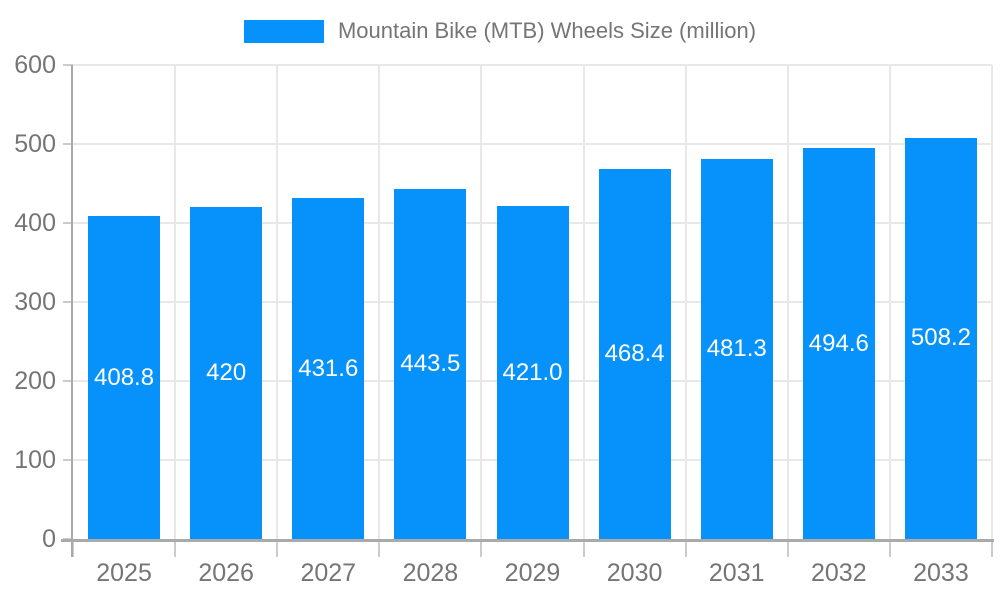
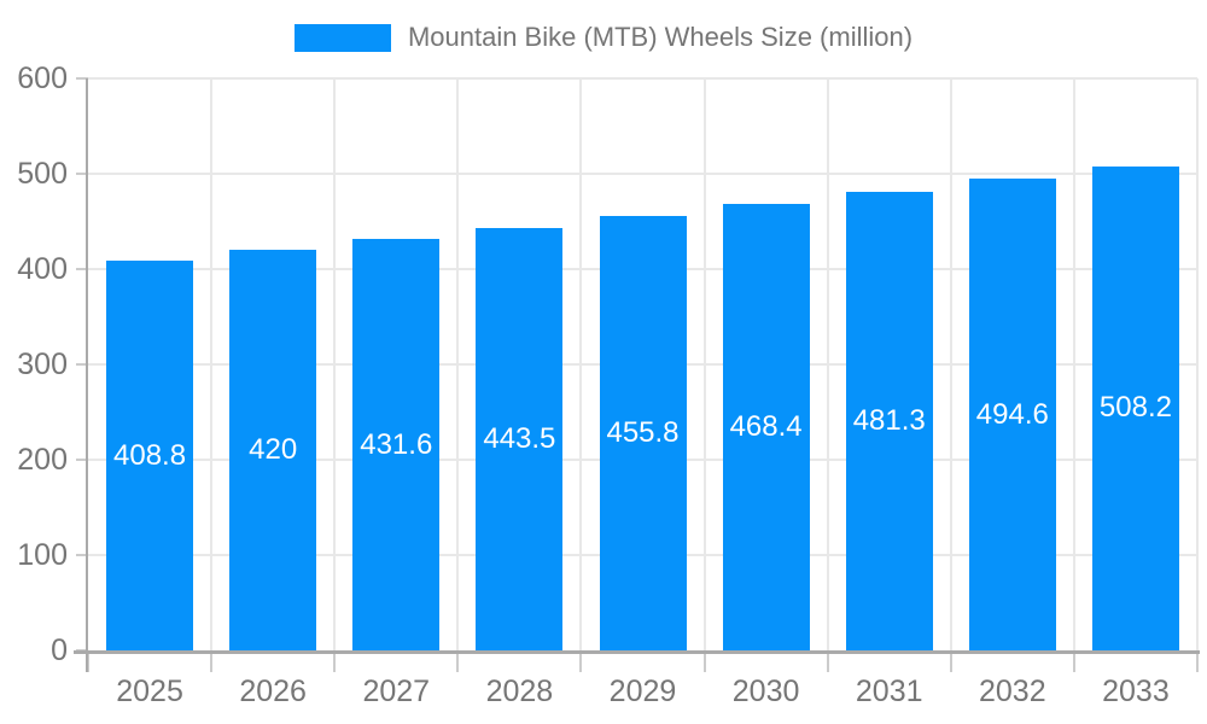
2029: 421.0 -> 455.8
